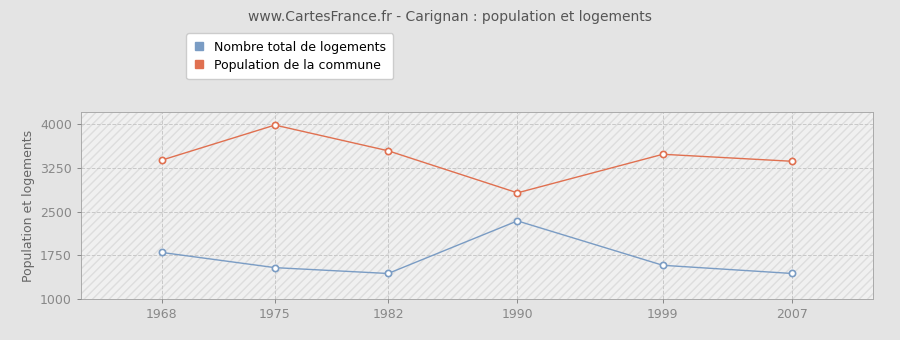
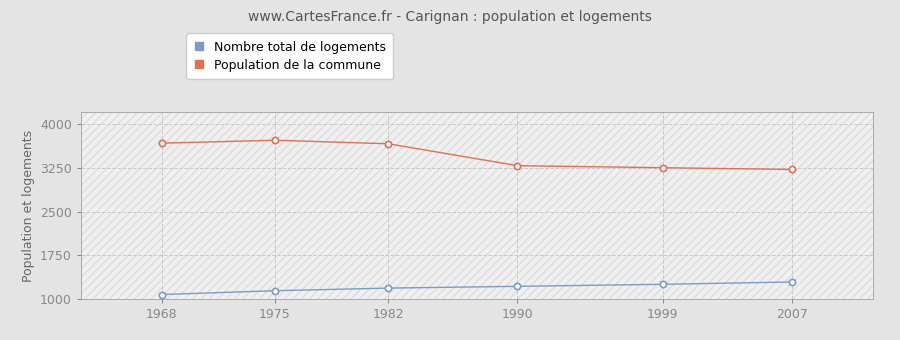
Nombre total de logements/1968: 1800 -> 1080
Population de la commune/1968: 3380 -> 3670
Nombre total de logements/1975: 1540 -> 1140
Population de la commune/1975: 3980 -> 3720
Nombre total de logements/1982: 1440 -> 1190
Population de la commune/1982: 3540 -> 3660
Nombre total de logements/1990: 2340 -> 1220
Population de la commune/1990: 2820 -> 3280
Nombre total de logements/1999: 1580 -> 1260
Population de la commune/1999: 3480 -> 3250
Nombre total de logements/2007: 1440 -> 1300
Population de la commune/2007: 3360 -> 3220
